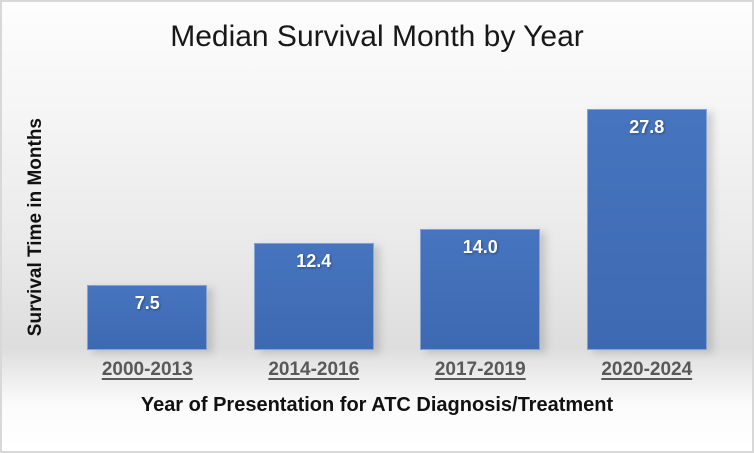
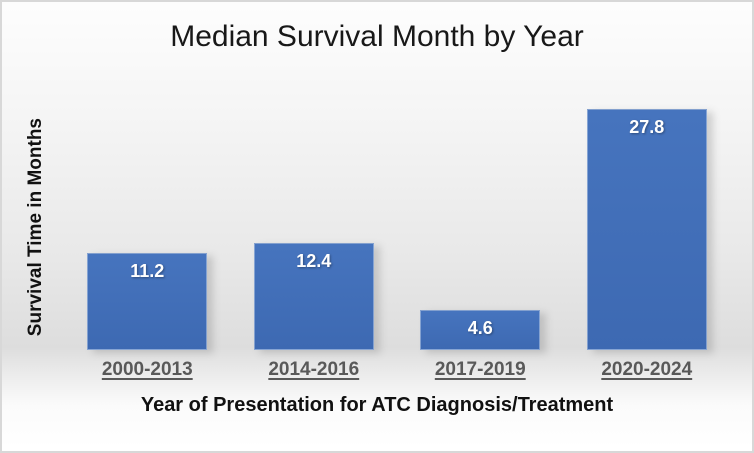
2000-2013: 7.5 -> 11.2
2017-2019: 14.0 -> 4.6
